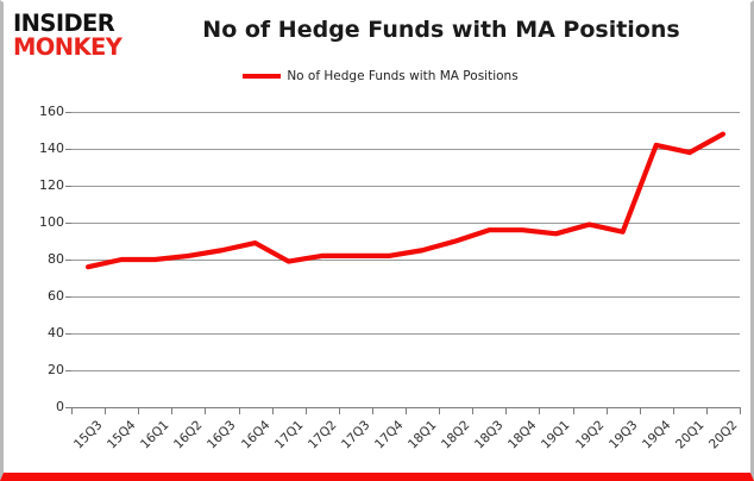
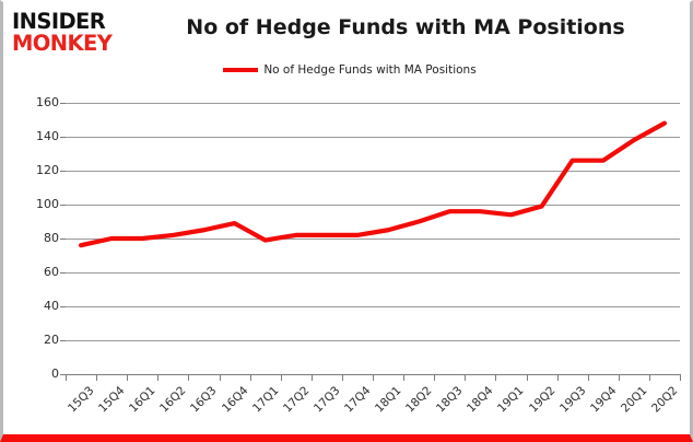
19Q3: 95 -> 126
19Q4: 142 -> 126
